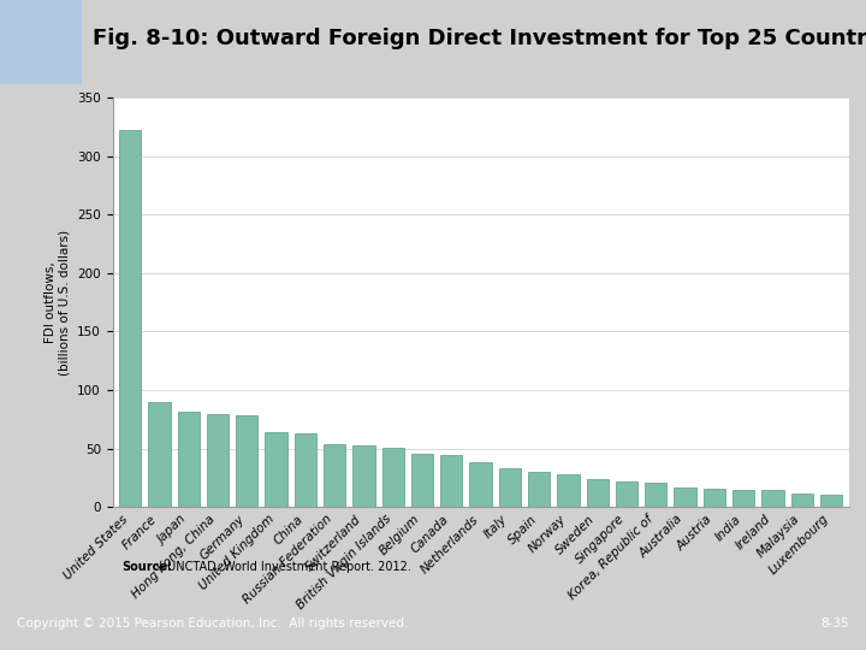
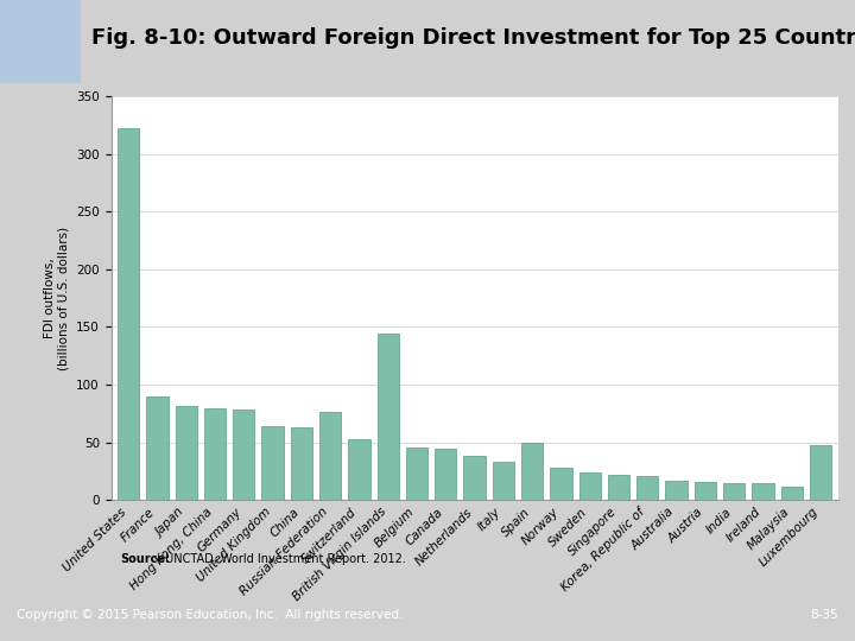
Russian Federation: 54 -> 76
British Virgin Islands: 51 -> 144
Spain: 30 -> 50
Luxembourg: 11 -> 48
